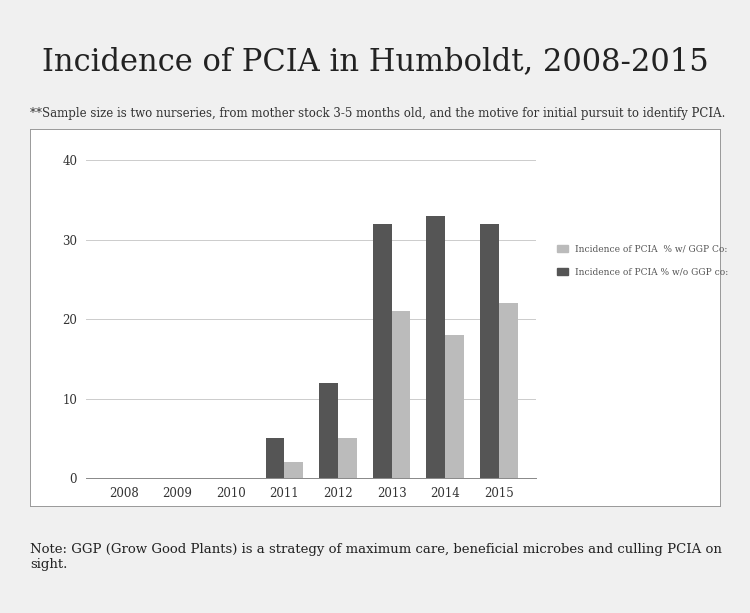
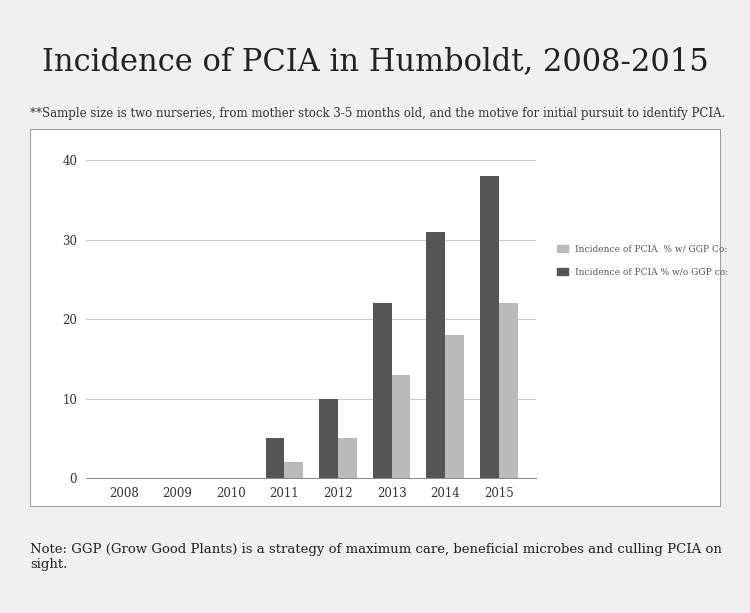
Incidence of PCIA % w/o GGP co:/2012: 12 -> 10
Incidence of PCIA % w/o GGP co:/2013: 32 -> 22
Incidence of PCIA % w/ GGP Co:/2013: 21 -> 13
Incidence of PCIA % w/o GGP co:/2014: 33 -> 31
Incidence of PCIA % w/o GGP co:/2015: 32 -> 38
